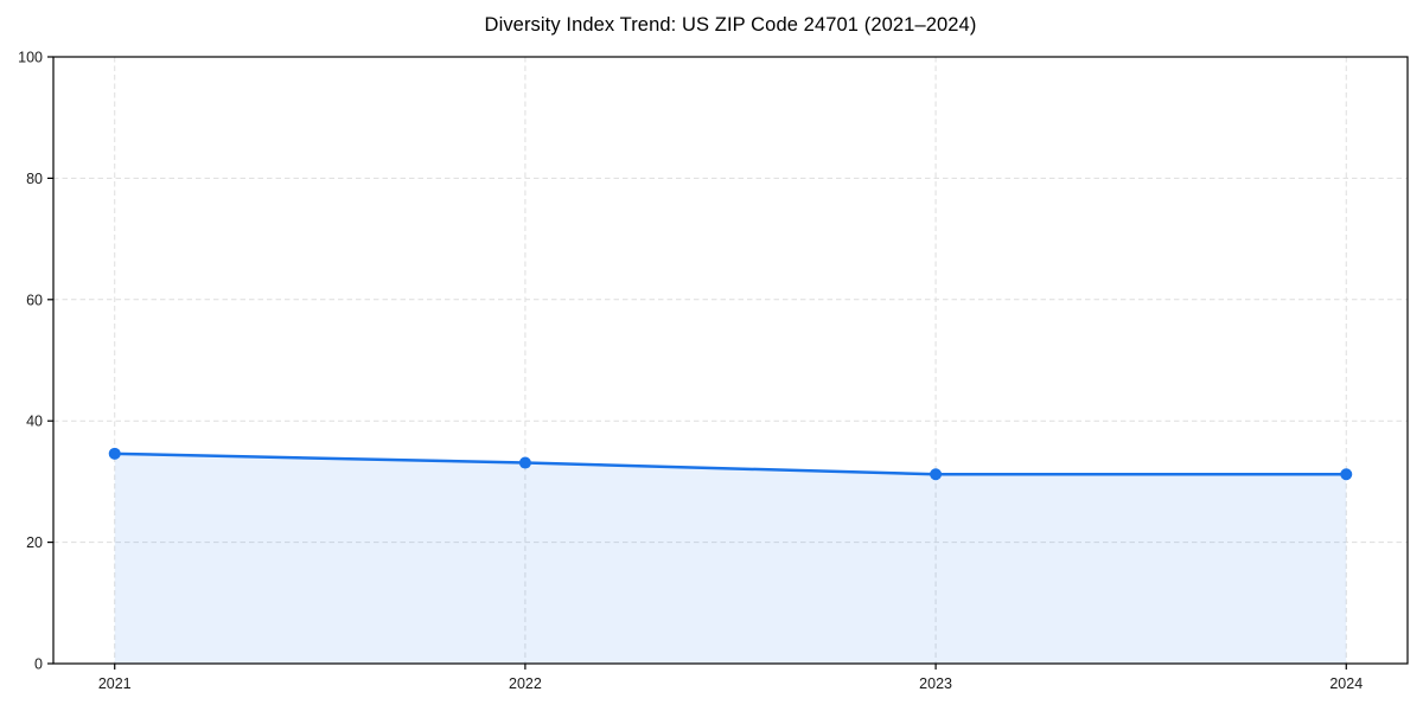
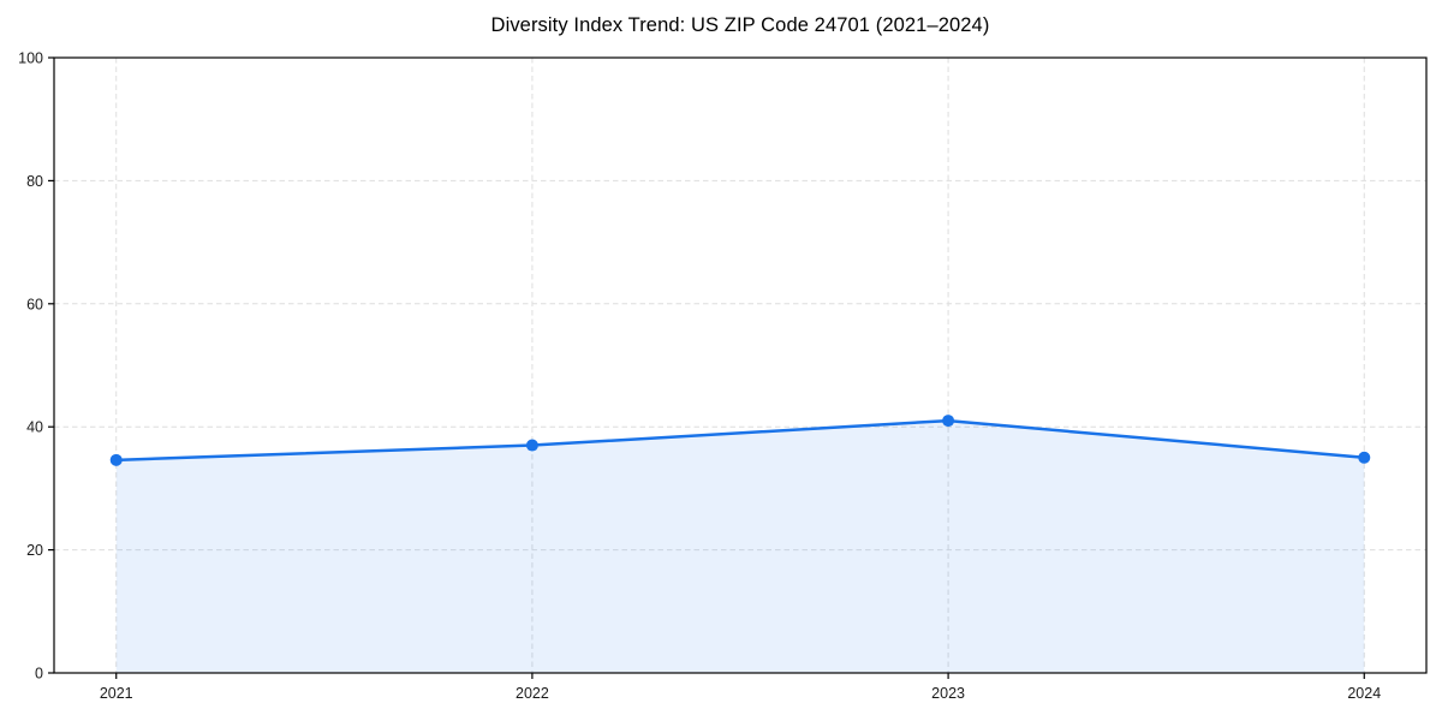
2022: 33 -> 37
2023: 31 -> 41
2024: 31 -> 35
